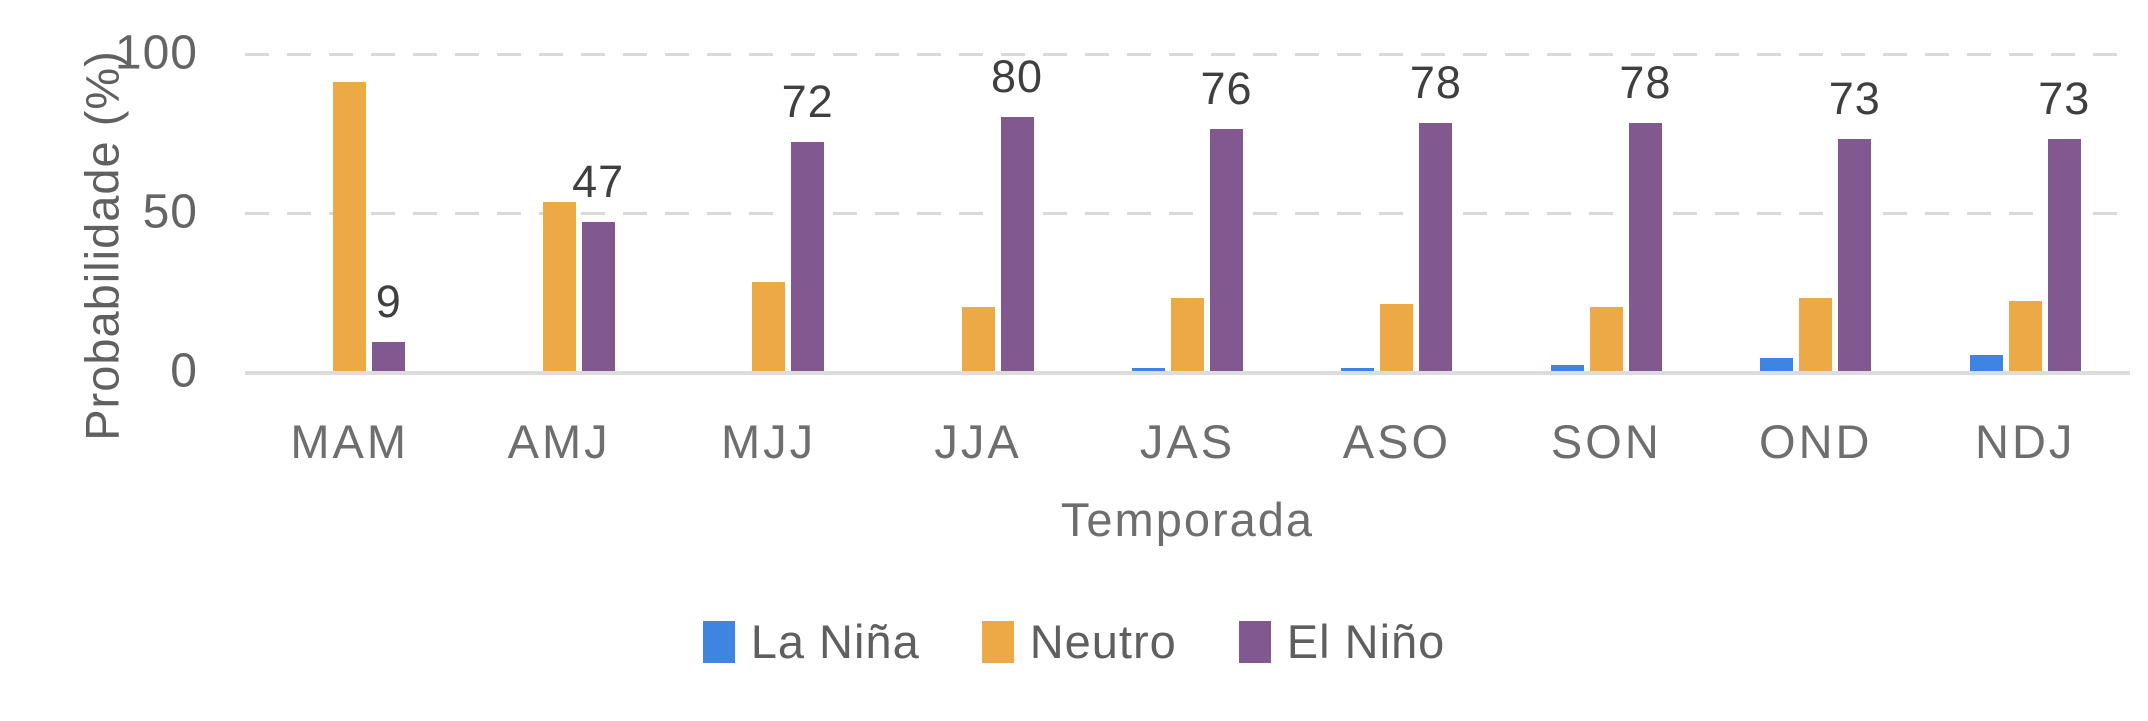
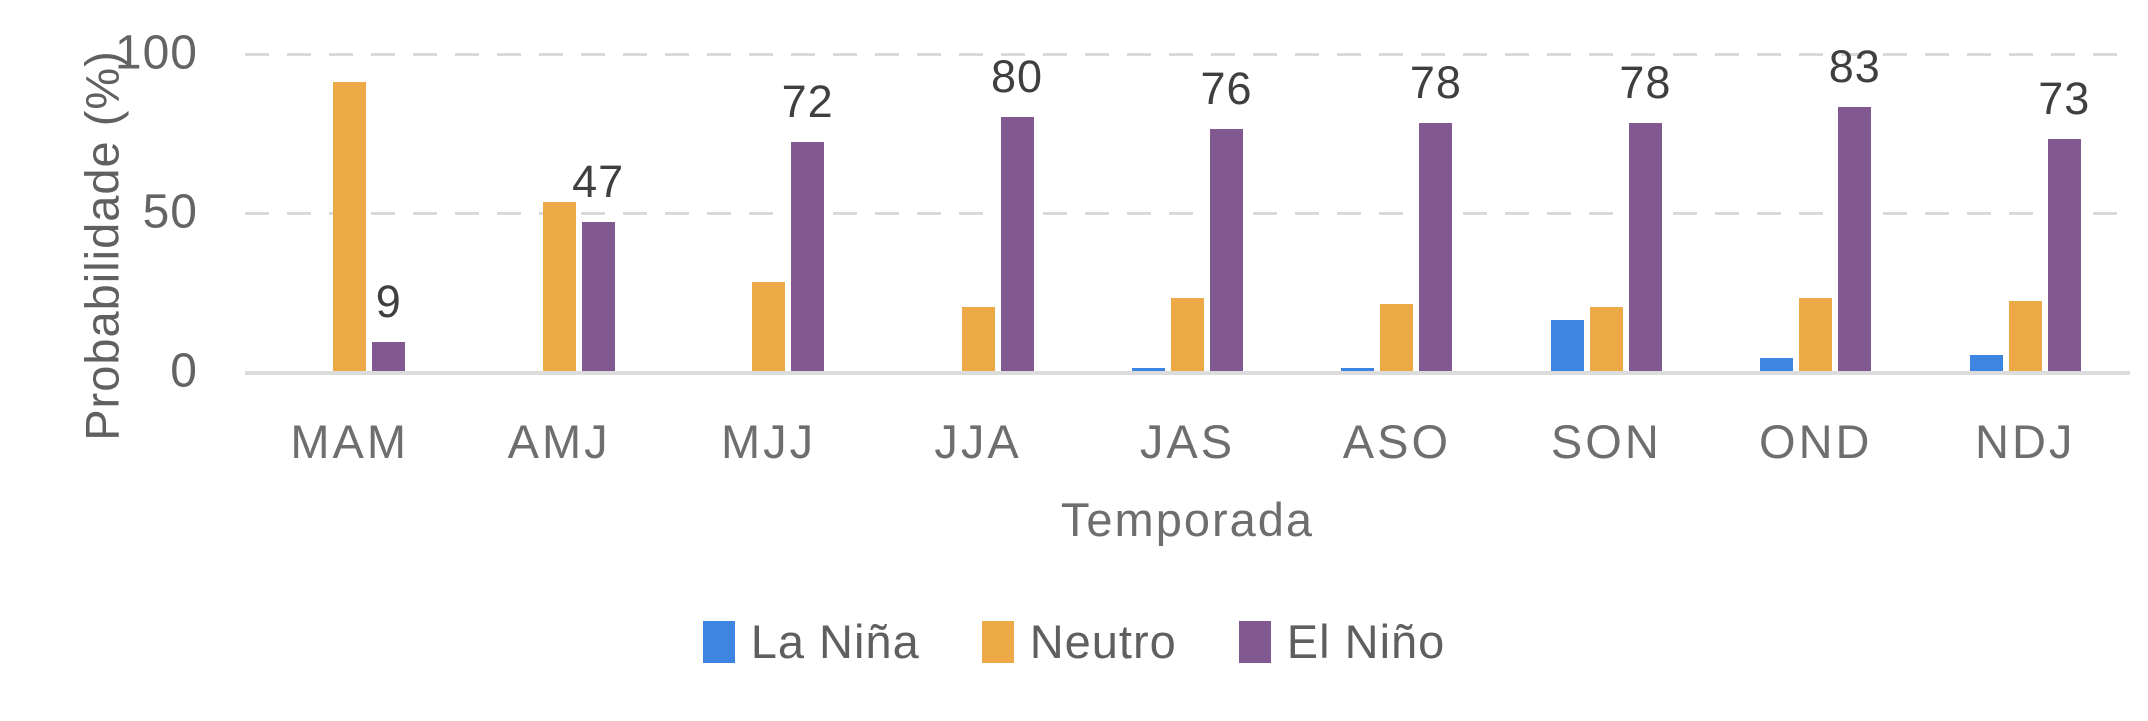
La Niña/SON: 2 -> 16
El Niño/OND: 73 -> 83
